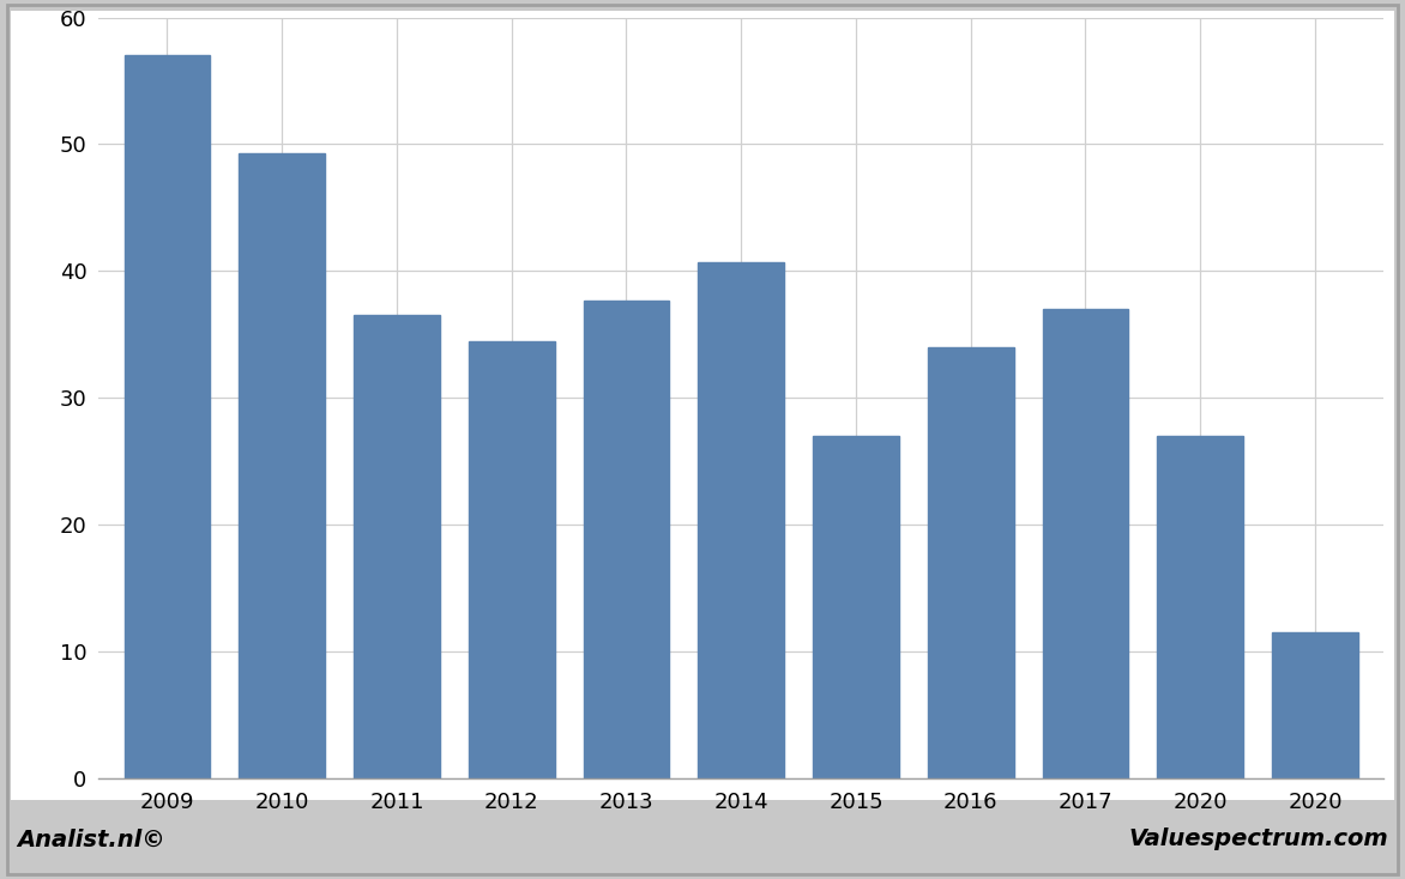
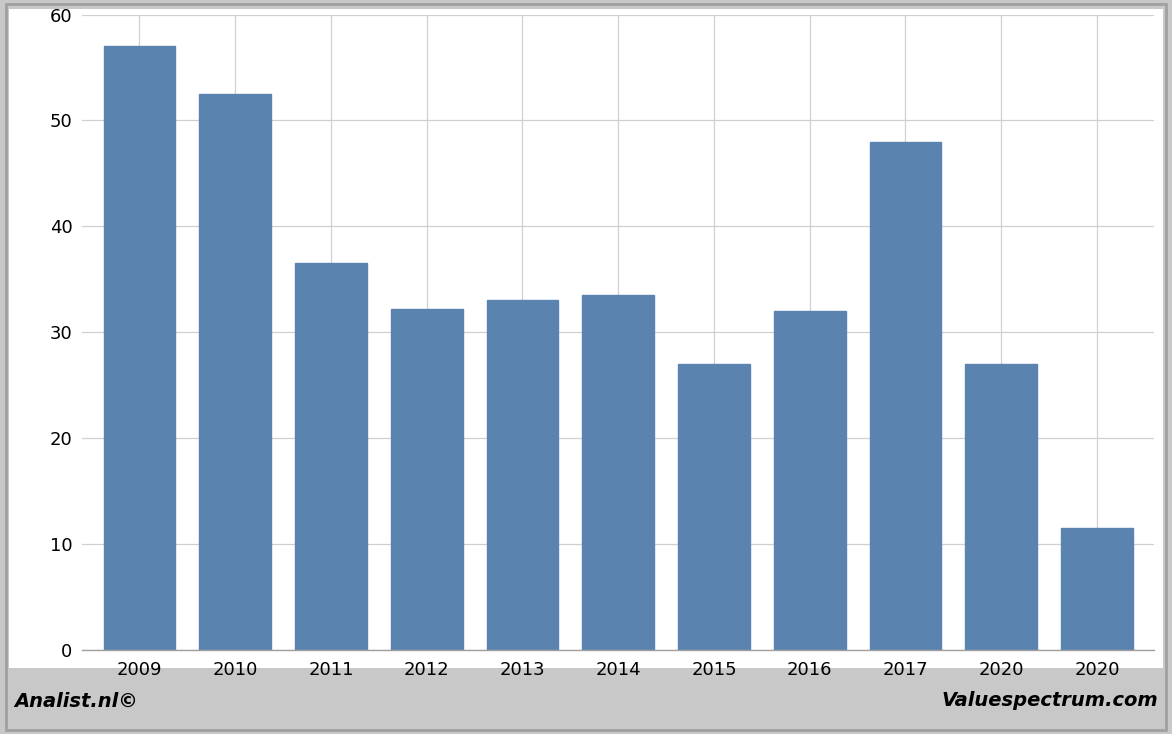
2010: 49.3 -> 52.5
2012: 34.5 -> 32.2
2013: 37.7 -> 33.0
2014: 40.7 -> 33.5
2016: 34.0 -> 32.0
2017: 37.0 -> 48.0
